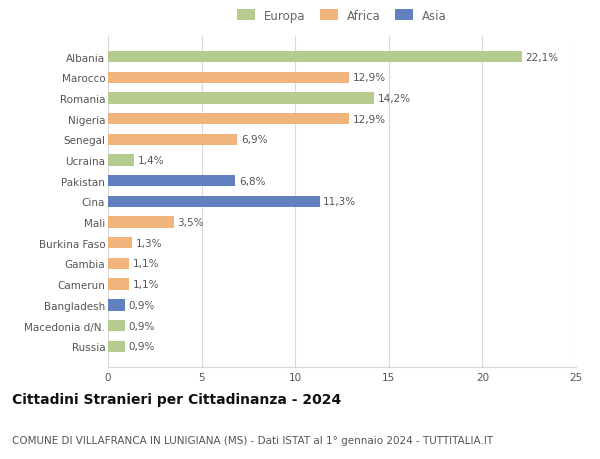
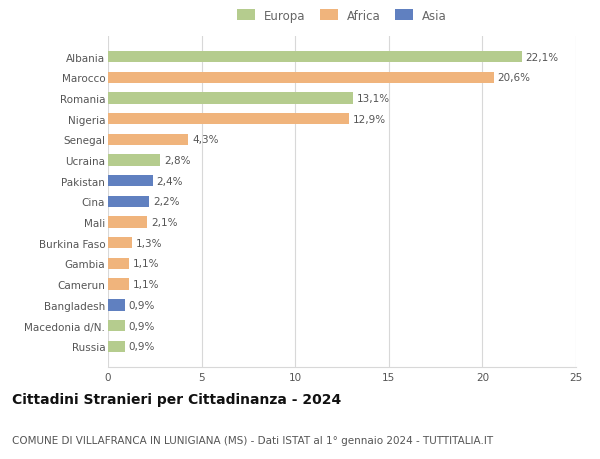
Marocco: 12,9% -> 20,6%
Romania: 14,2% -> 13,1%
Senegal: 6,9% -> 4,3%
Ucraina: 1,4% -> 2,8%
Pakistan: 6,8% -> 2,4%
Cina: 11,3% -> 2,2%
Mali: 3,5% -> 2,1%
